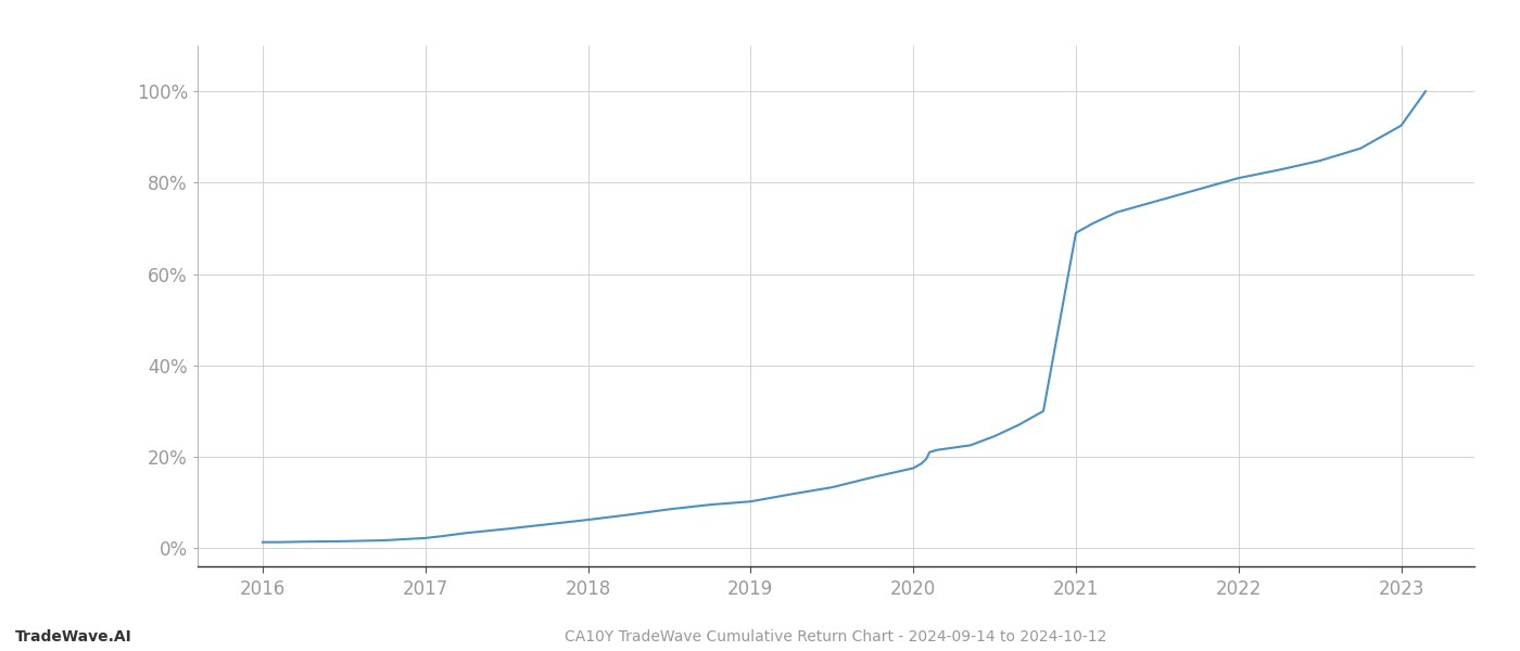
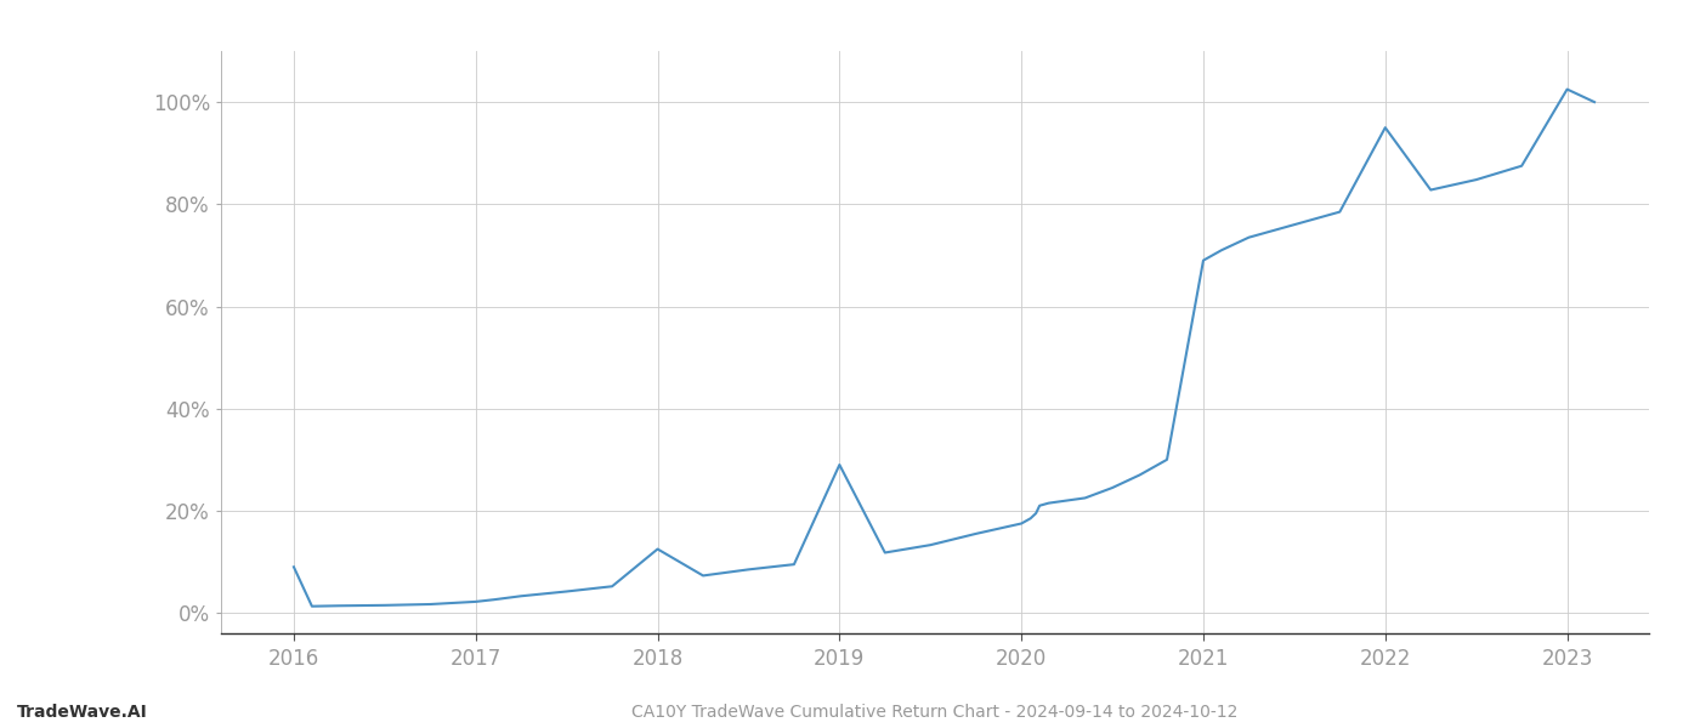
2016: 1.3% -> 9.0%
2018: 6.2% -> 12.5%
2019: 10.2% -> 29.0%
2022: 81.0% -> 95.0%
2023: 92.5% -> 102.5%
